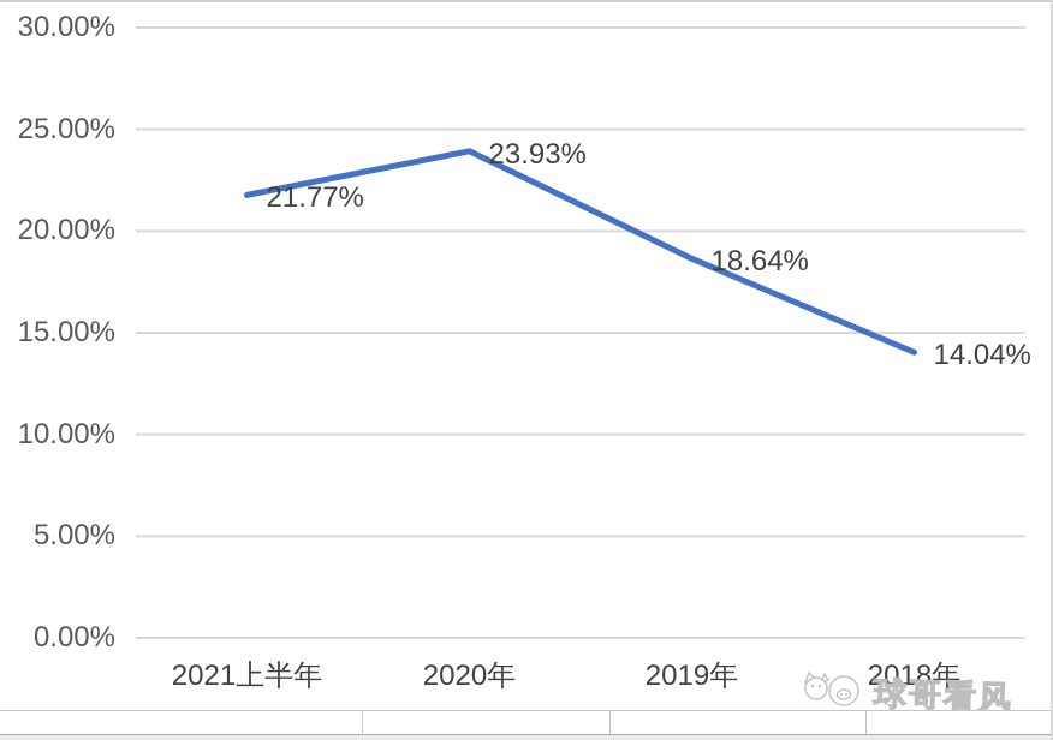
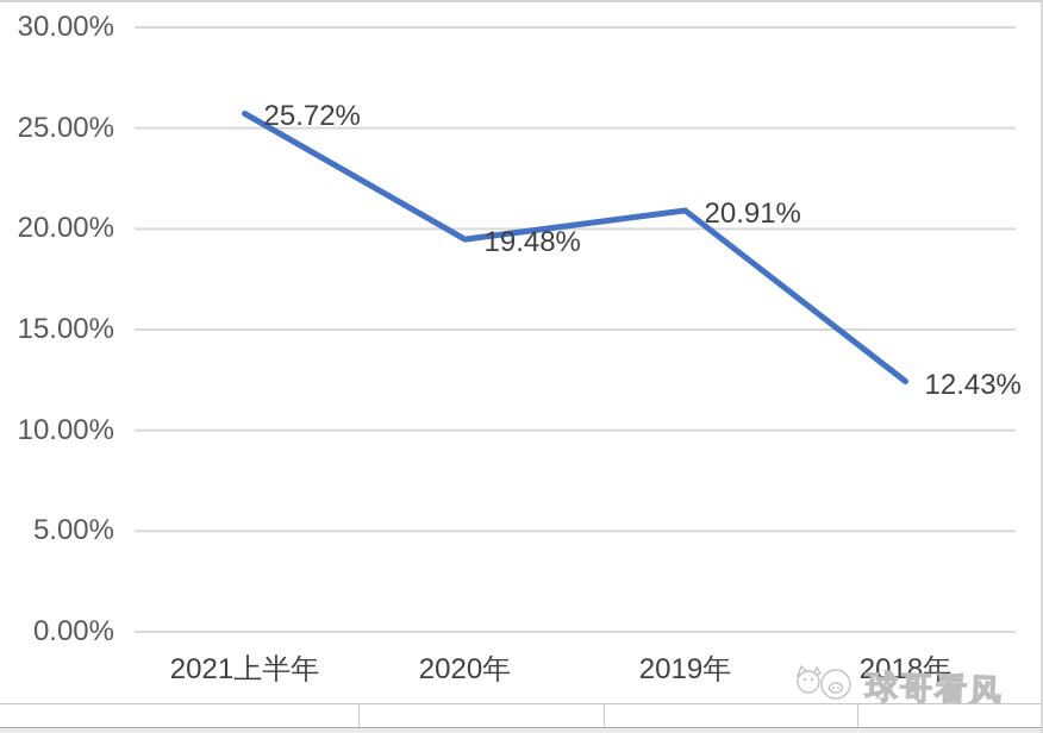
2021上半年: 21.77% -> 25.72%
2020年: 23.93% -> 19.48%
2019年: 18.64% -> 20.91%
2018年: 14.04% -> 12.43%
